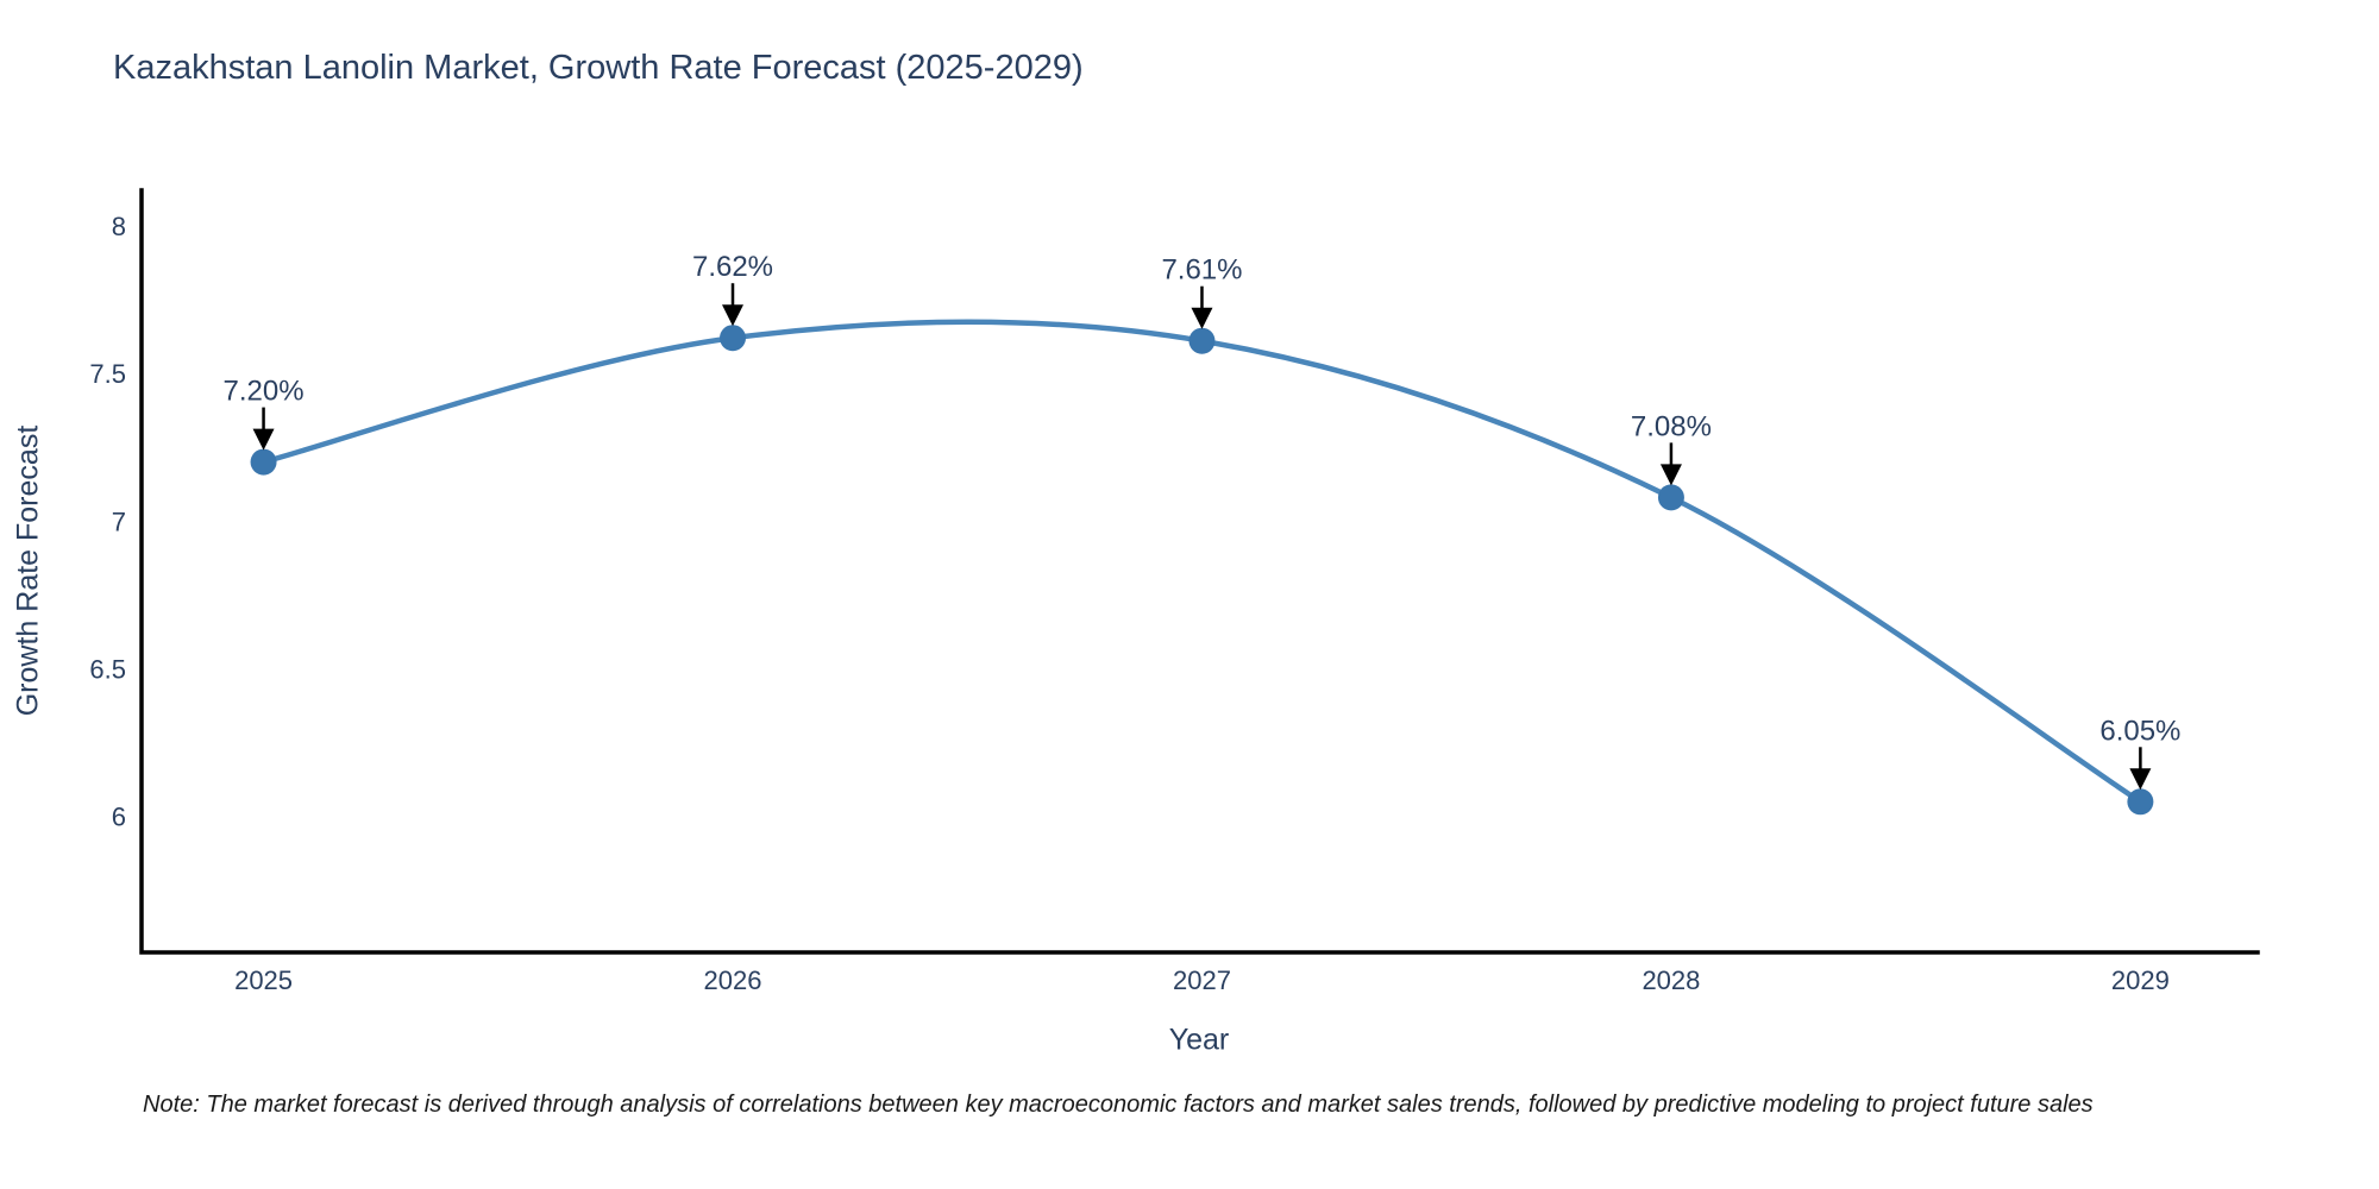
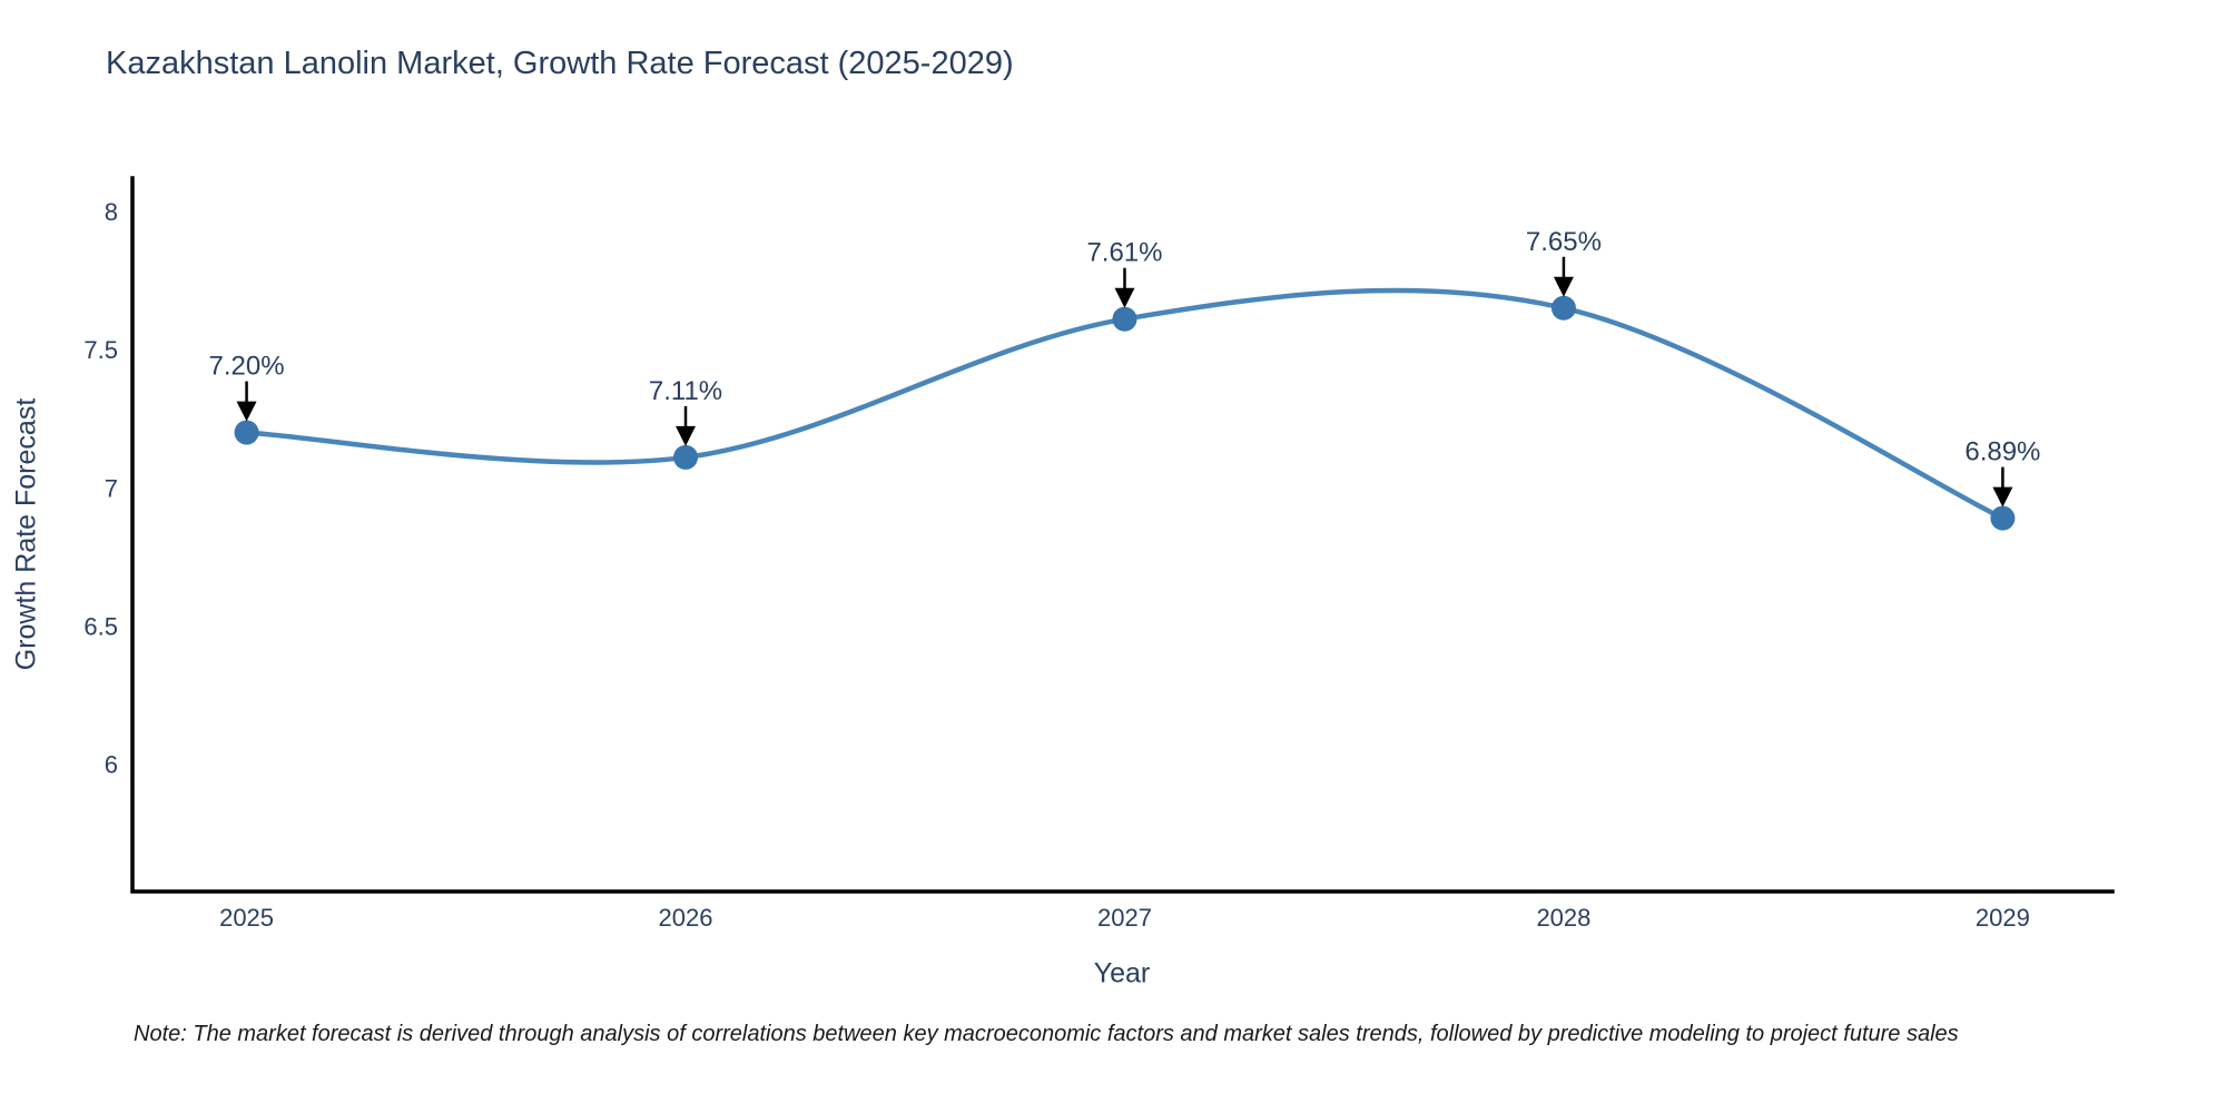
2026: 7.62% -> 7.11%
2028: 7.08% -> 7.65%
2029: 6.05% -> 6.89%
